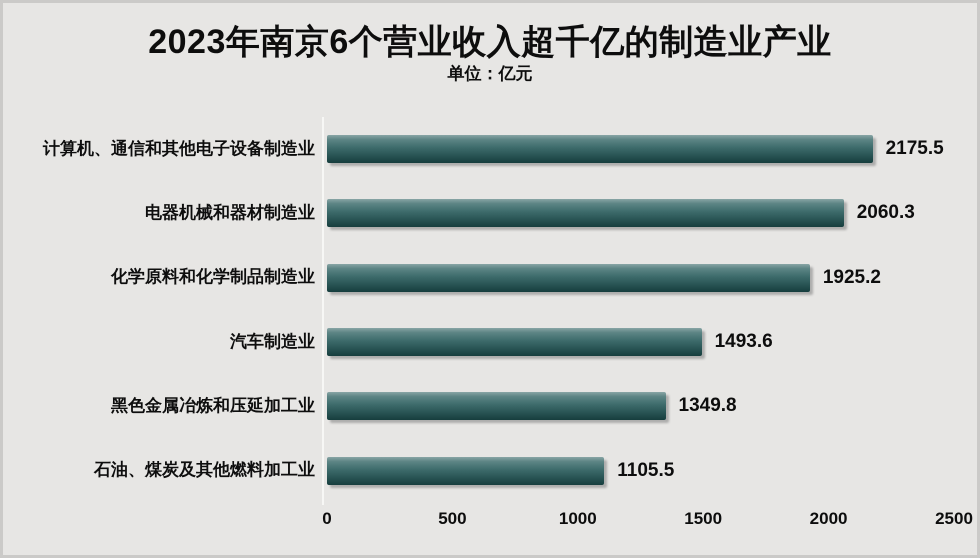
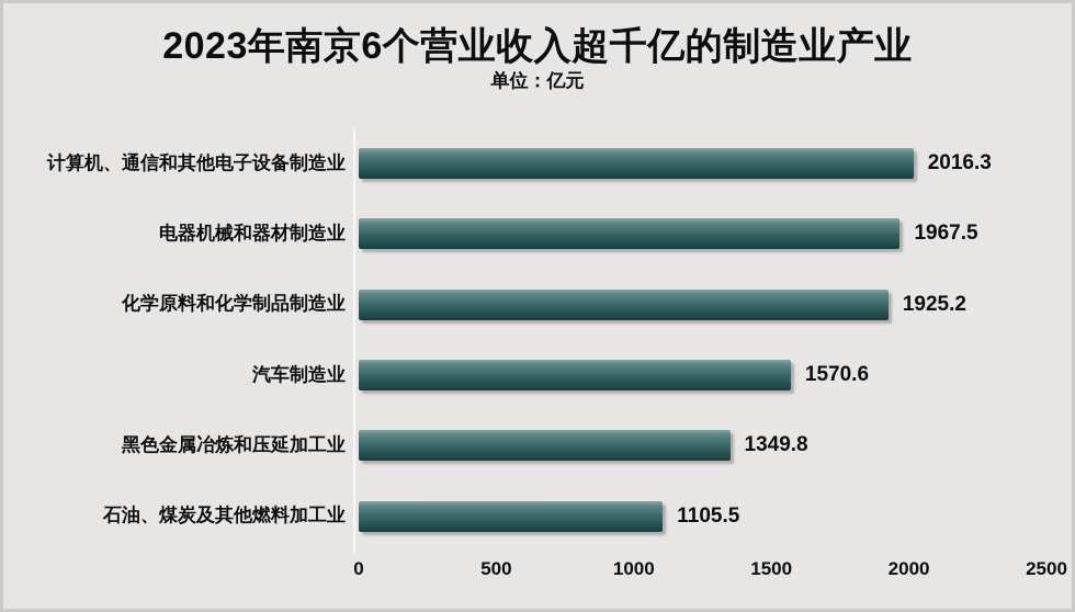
计算机、通信和其他电子设备制造业: 2175.5 -> 2016.3
电器机械和器材制造业: 2060.3 -> 1967.5
汽车制造业: 1493.6 -> 1570.6
